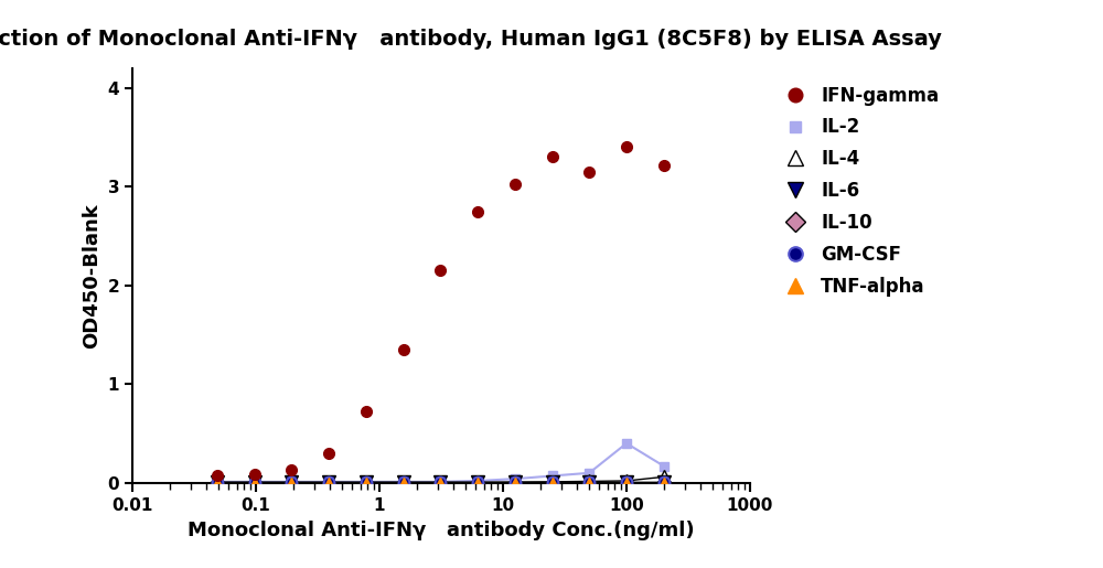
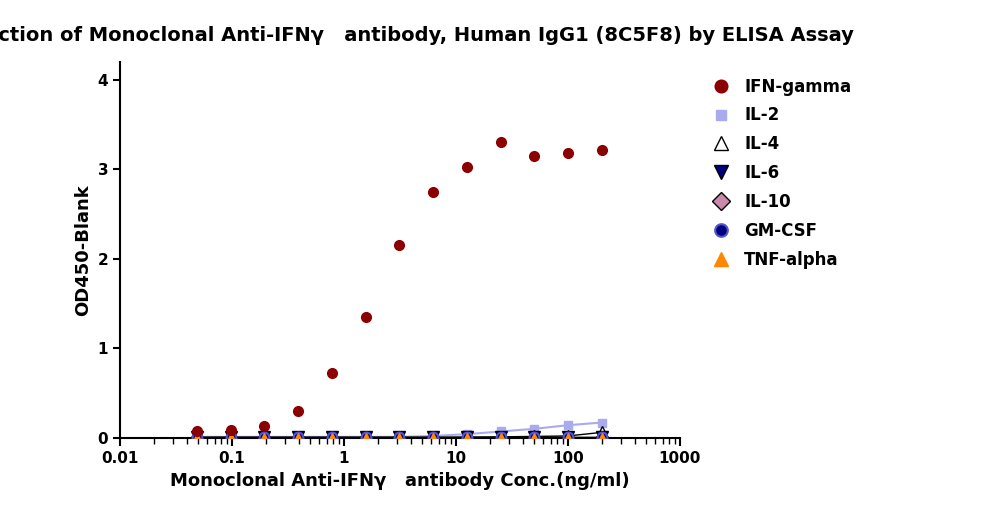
IFN-gamma/100: 3.40 -> 3.18
IL-2/100: 0.40 -> 0.14
